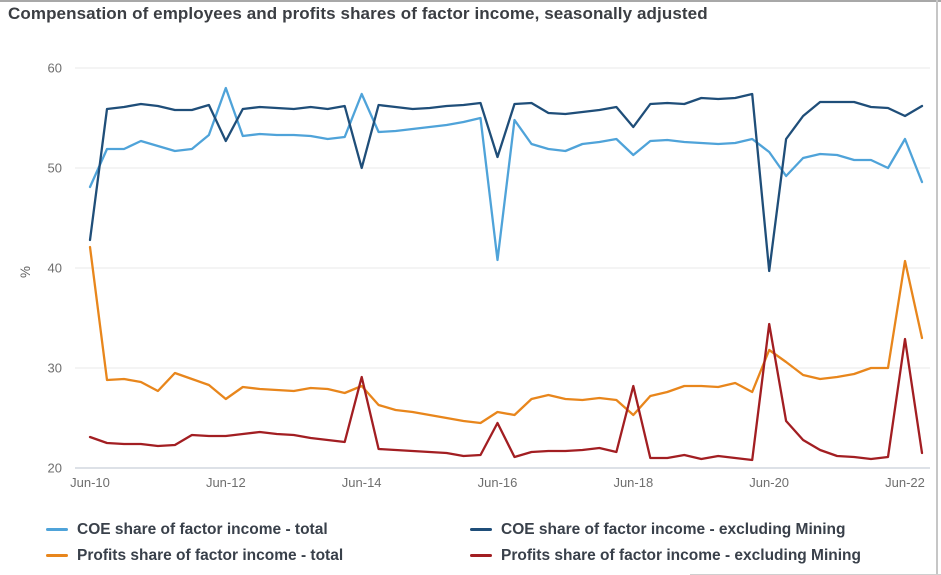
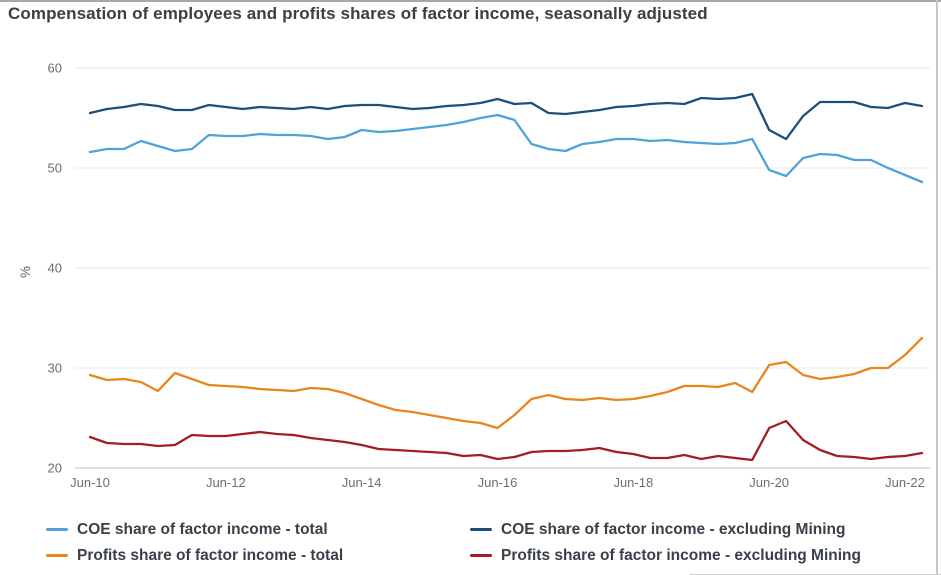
COE share of factor income - total/Jun-10: 48.1 -> 51.6
COE share of factor income - excluding Mining/Jun-10: 42.8 -> 55.5
Profits share of factor income - total/Jun-10: 42.1 -> 29.3
COE share of factor income - total/Jun-12: 58.0 -> 53.2
COE share of factor income - excluding Mining/Jun-12: 52.7 -> 56.1
Profits share of factor income - total/Jun-12: 26.9 -> 28.2
COE share of factor income - total/Jun-14: 57.4 -> 53.8
COE share of factor income - excluding Mining/Jun-14: 50.0 -> 56.3
Profits share of factor income - total/Jun-14: 28.2 -> 26.9
Profits share of factor income - excluding Mining/Jun-14: 29.1 -> 22.3
COE share of factor income - total/Jun-16: 40.8 -> 55.3
COE share of factor income - excluding Mining/Jun-16: 51.1 -> 56.9
Profits share of factor income - total/Jun-16: 25.6 -> 24.0
Profits share of factor income - excluding Mining/Jun-16: 24.5 -> 20.9
COE share of factor income - total/Jun-18: 51.3 -> 52.9
COE share of factor income - excluding Mining/Jun-18: 54.1 -> 56.2
Profits share of factor income - total/Jun-18: 25.3 -> 26.9
Profits share of factor income - excluding Mining/Jun-18: 28.2 -> 21.4
COE share of factor income - total/Jun-20: 51.6 -> 49.8
COE share of factor income - excluding Mining/Jun-20: 39.7 -> 53.8
Profits share of factor income - total/Jun-20: 31.8 -> 30.3
Profits share of factor income - excluding Mining/Jun-20: 34.4 -> 24.0
COE share of factor income - total/Jun-22: 52.9 -> 49.3
COE share of factor income - excluding Mining/Jun-22: 55.2 -> 56.5
Profits share of factor income - total/Jun-22: 40.7 -> 31.3
Profits share of factor income - excluding Mining/Jun-22: 32.9 -> 21.2
